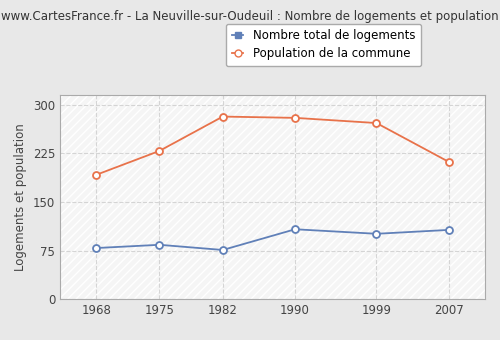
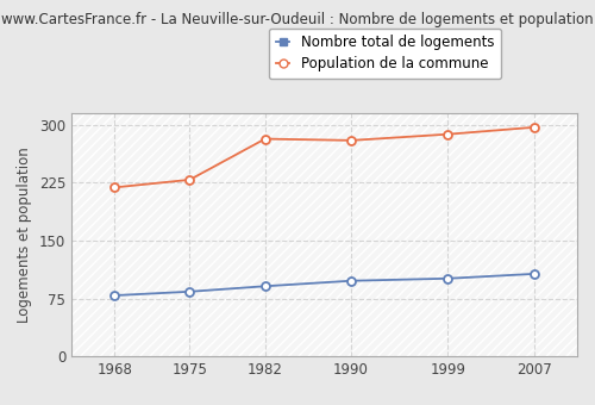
Population de la commune/1968: 192 -> 219
Nombre total de logements/1982: 76 -> 91
Nombre total de logements/1990: 108 -> 98
Population de la commune/1999: 272 -> 288
Population de la commune/2007: 212 -> 297
